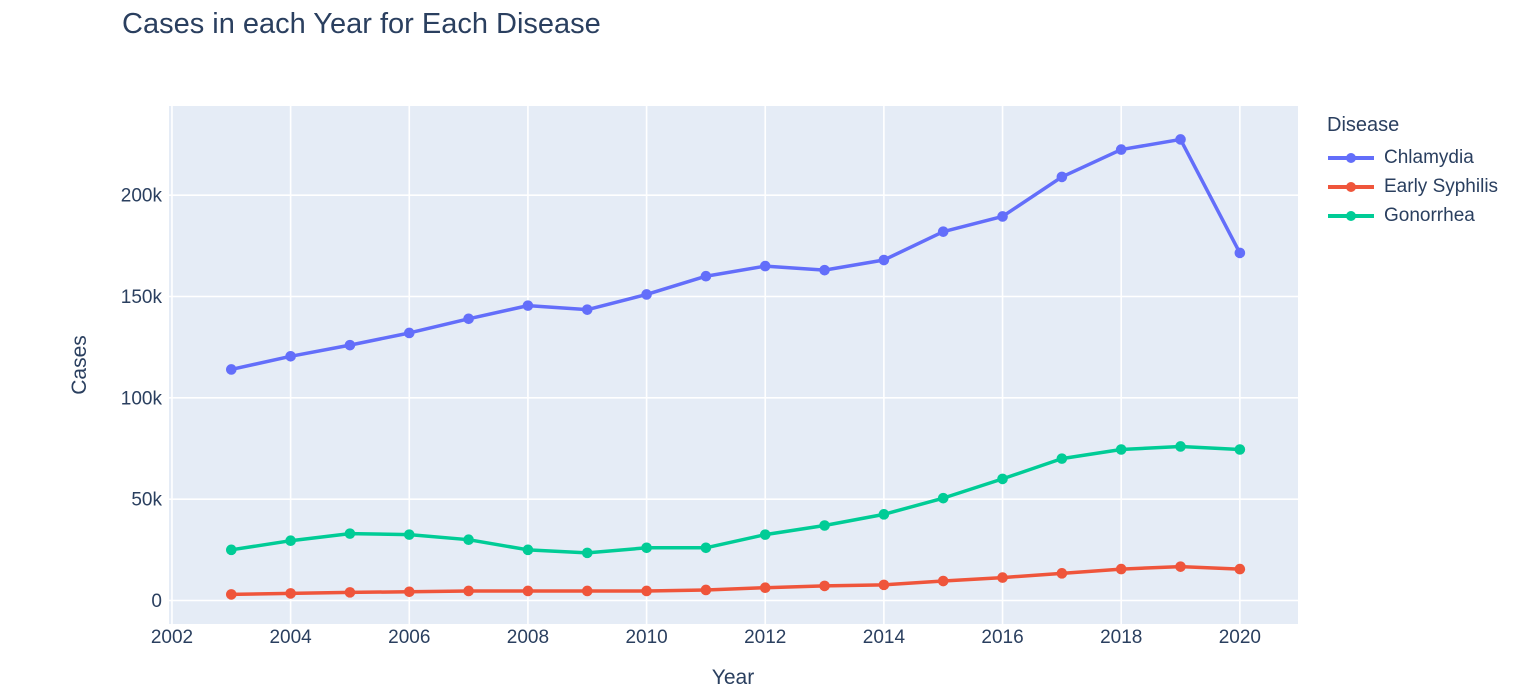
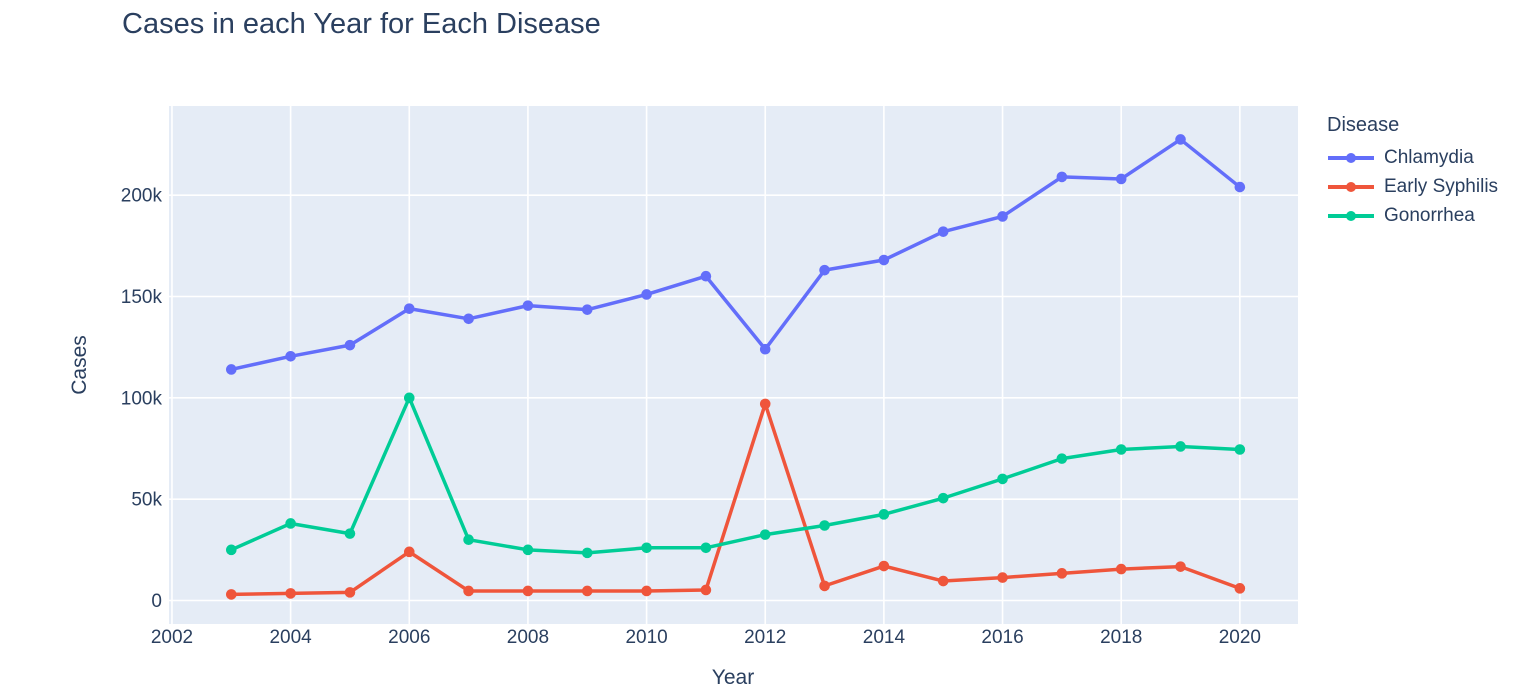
Gonorrhea/2004: 30k -> 38k
Chlamydia/2006: 132k -> 144k
Early Syphilis/2006: 4k -> 24k
Gonorrhea/2006: 32k -> 100k
Chlamydia/2012: 165k -> 124k
Early Syphilis/2012: 6k -> 97k
Early Syphilis/2014: 8k -> 17k
Chlamydia/2018: 222k -> 208k
Chlamydia/2020: 172k -> 204k
Early Syphilis/2020: 16k -> 6k
